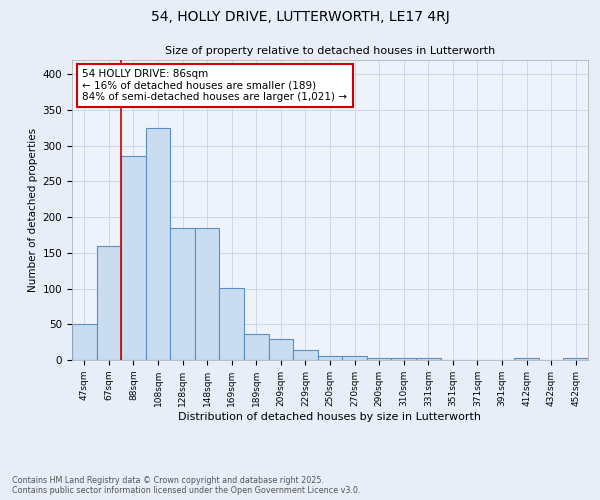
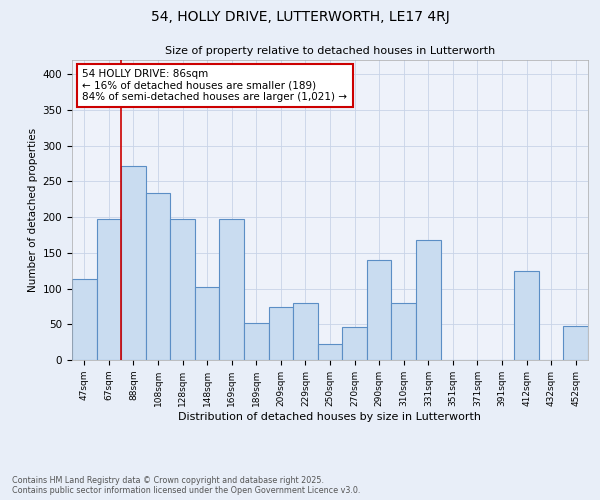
47sqm: 50 -> 114
67sqm: 160 -> 198
88sqm: 285 -> 272
108sqm: 325 -> 234
128sqm: 185 -> 198
148sqm: 185 -> 102
169sqm: 101 -> 198
189sqm: 37 -> 52
209sqm: 30 -> 74
229sqm: 14 -> 80
250sqm: 5 -> 22
270sqm: 5 -> 46
290sqm: 3 -> 140
310sqm: 3 -> 80
331sqm: 3 -> 168
412sqm: 3 -> 124
452sqm: 3 -> 48
